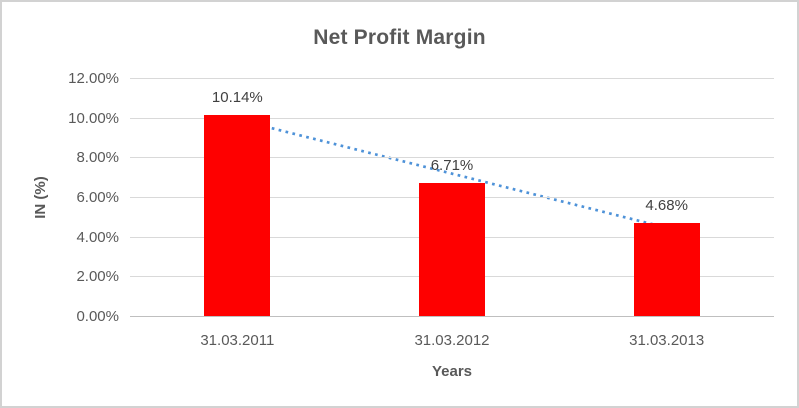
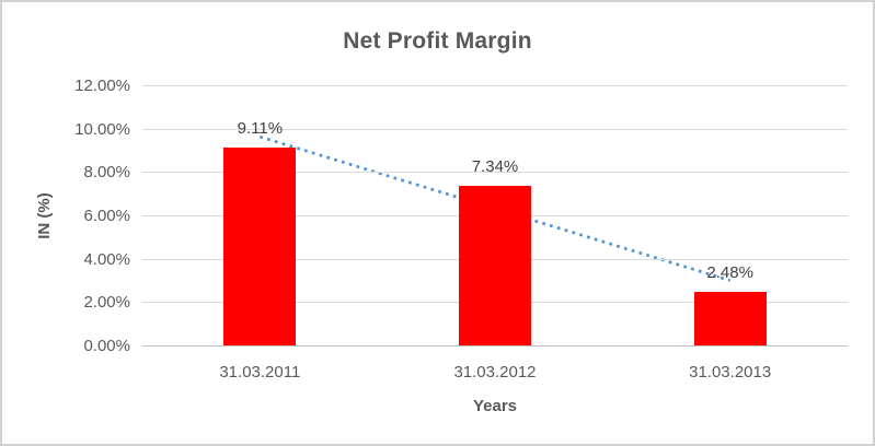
31.03.2011: 10.14% -> 9.11%
31.03.2012: 6.71% -> 7.34%
31.03.2013: 4.68% -> 2.48%
